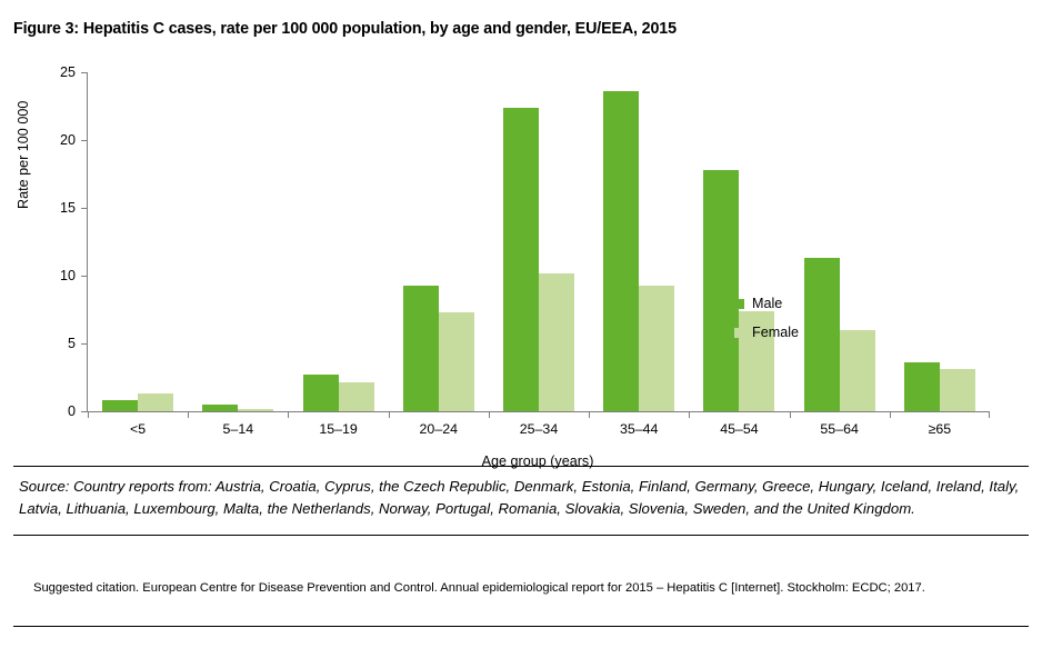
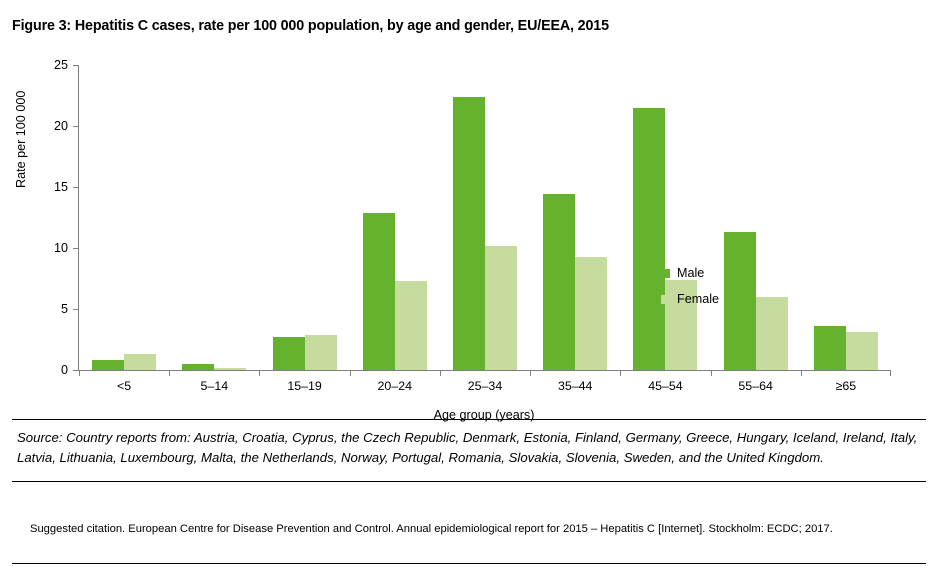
Female/15–19: 2.1 -> 2.9
Male/20–24: 9.3 -> 12.9
Male/35–44: 23.6 -> 14.4
Male/45–54: 17.8 -> 21.5
